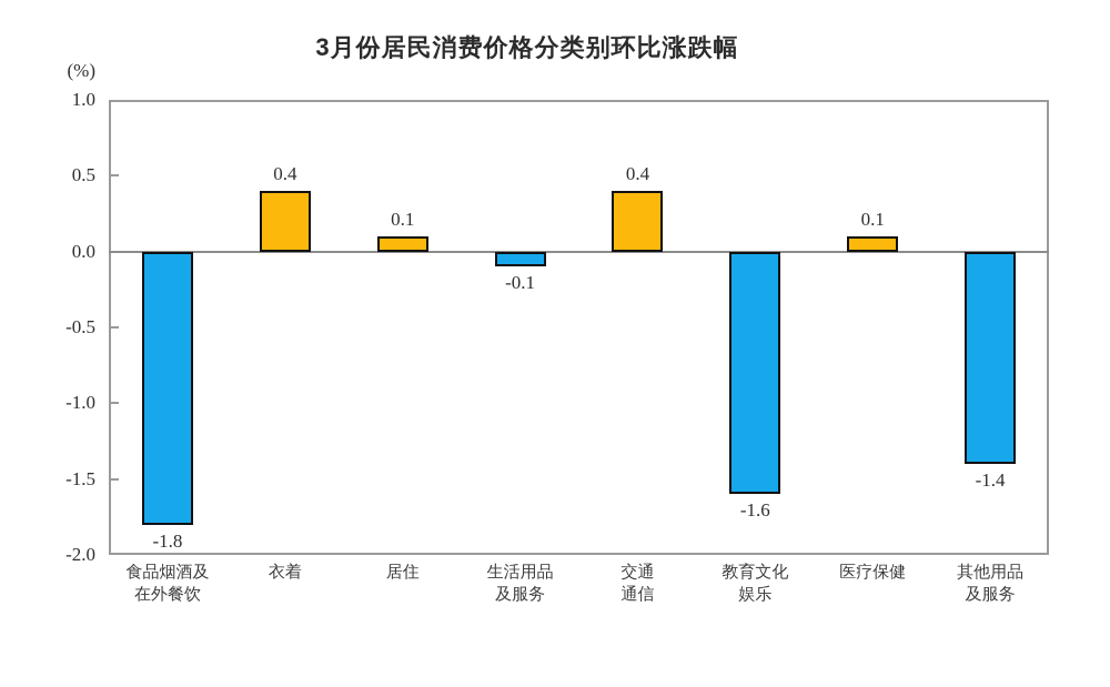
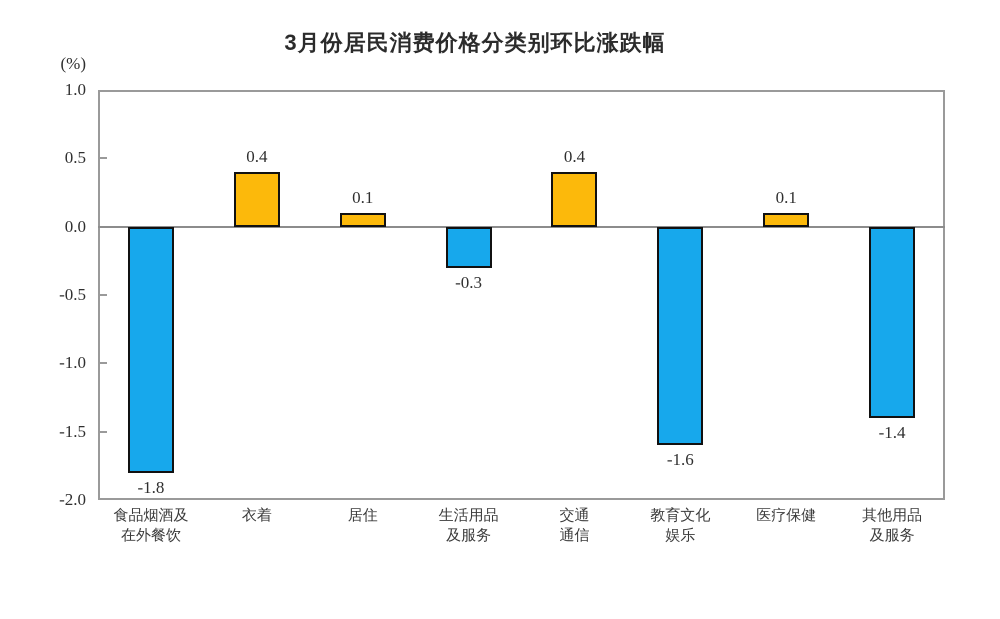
生活用品 及服务: -0.1 -> -0.3
